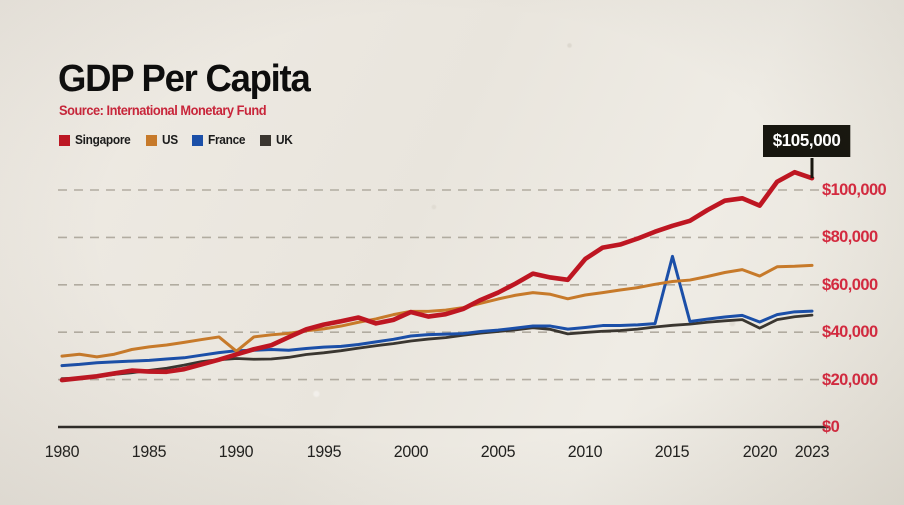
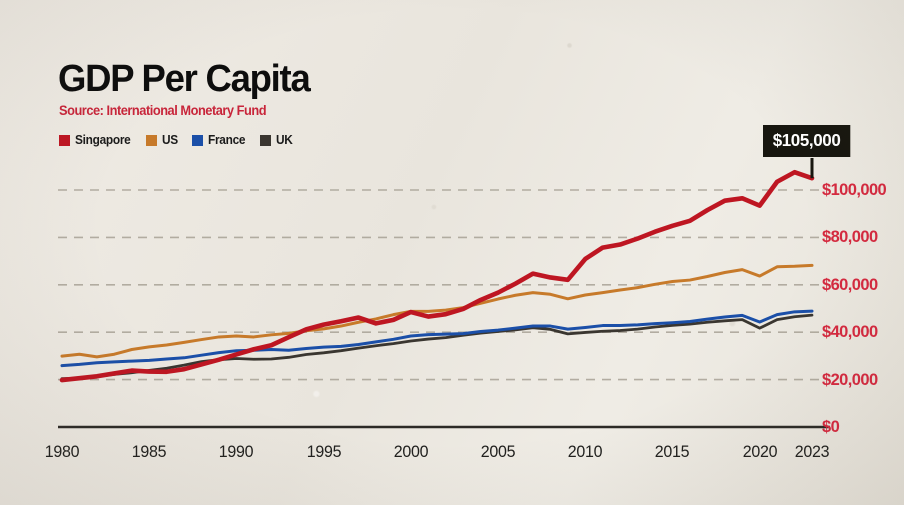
US/1990: $32000 -> $38000
France/2015: $72000 -> $44000
